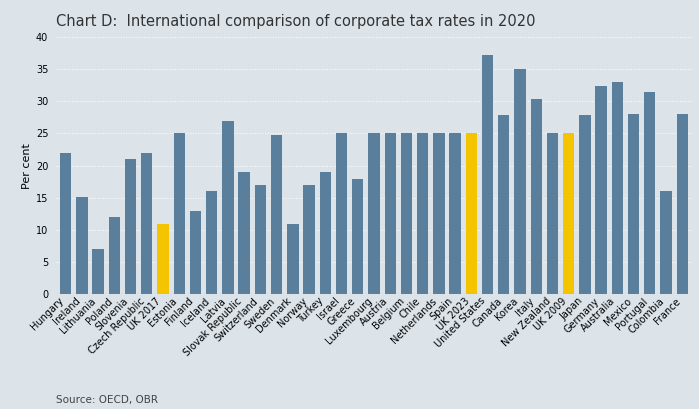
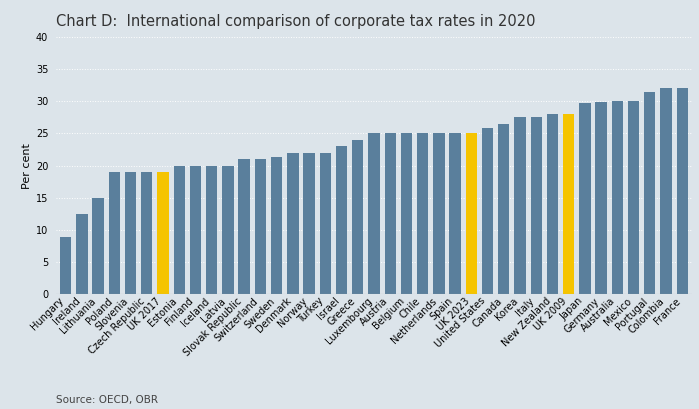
Hungary: 22.0 -> 9.0
Ireland: 15.2 -> 12.5
Lithuania: 7.0 -> 15.0
Poland: 12.0 -> 19.0
Slovenia: 21.0 -> 19.0
Czech Republic: 22.0 -> 19.0
UK 2017: 11.0 -> 19.0
Estonia: 25.0 -> 20.0
Finland: 13.0 -> 20.0
Iceland: 16.0 -> 20.0
Latvia: 27.0 -> 20.0
Slovak Republic: 19.0 -> 21.0
Switzerland: 17.0 -> 21.0
Sweden: 24.8 -> 21.4
Denmark: 11.0 -> 22.0
Norway: 17.0 -> 22.0
Turkey: 19.0 -> 22.0
Israel: 25.0 -> 23.0
Greece: 18.0 -> 24.0
United States: 37.2 -> 25.8
Canada: 27.8 -> 26.5
Korea: 35.0 -> 27.5
Italy: 30.4 -> 27.5
New Zealand: 25.0 -> 28.0
UK 2009: 25.0 -> 28.0
Japan: 27.8 -> 29.7
Germany: 32.4 -> 29.9
Australia: 33.0 -> 30.0
Mexico: 28.0 -> 30.0
Colombia: 16.0 -> 32.0
France: 28.0 -> 32.0
